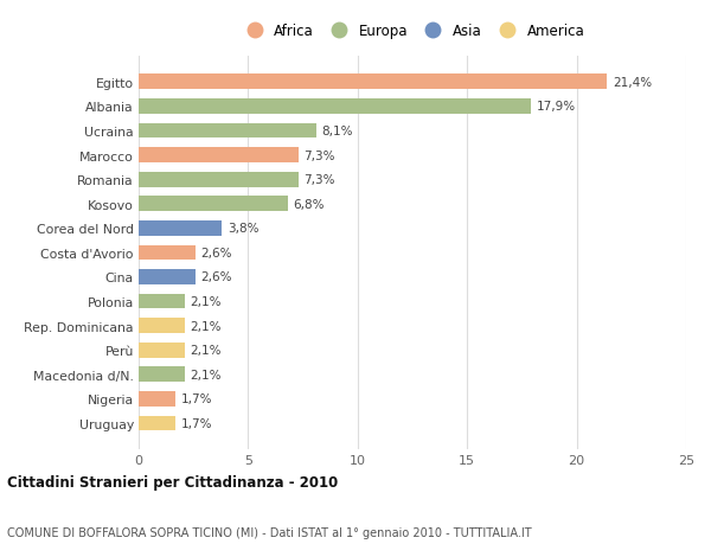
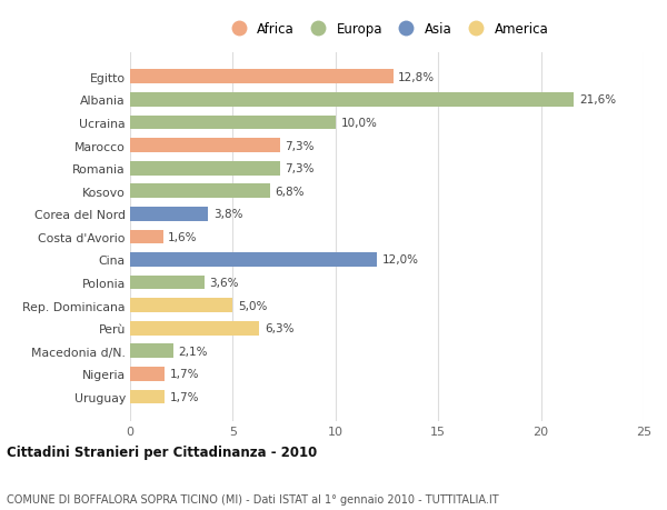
Egitto: 21,4% -> 12,8%
Albania: 17,9% -> 21,6%
Ucraina: 8,1% -> 10,0%
Costa d'Avorio: 2,6% -> 1,6%
Cina: 2,6% -> 12,0%
Polonia: 2,1% -> 3,6%
Rep. Dominicana: 2,1% -> 5,0%
Perù: 2,1% -> 6,3%
